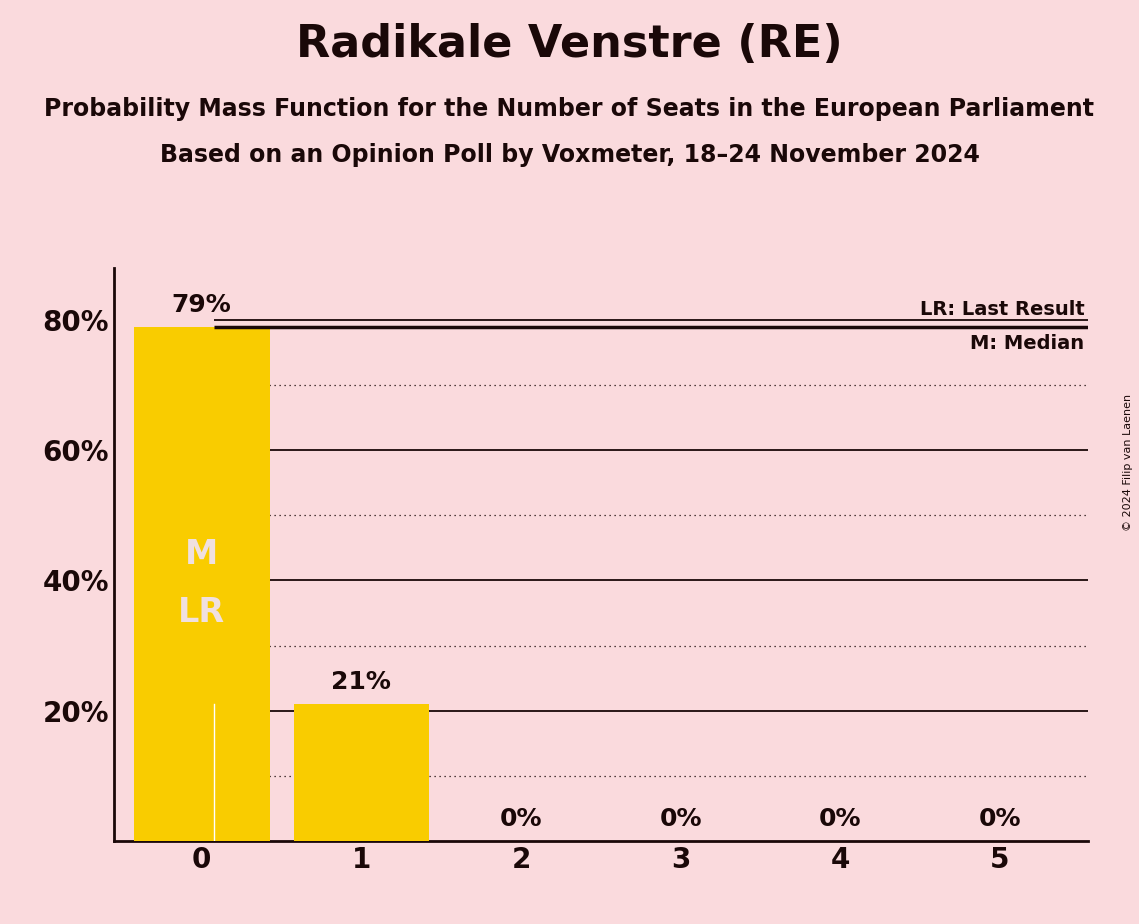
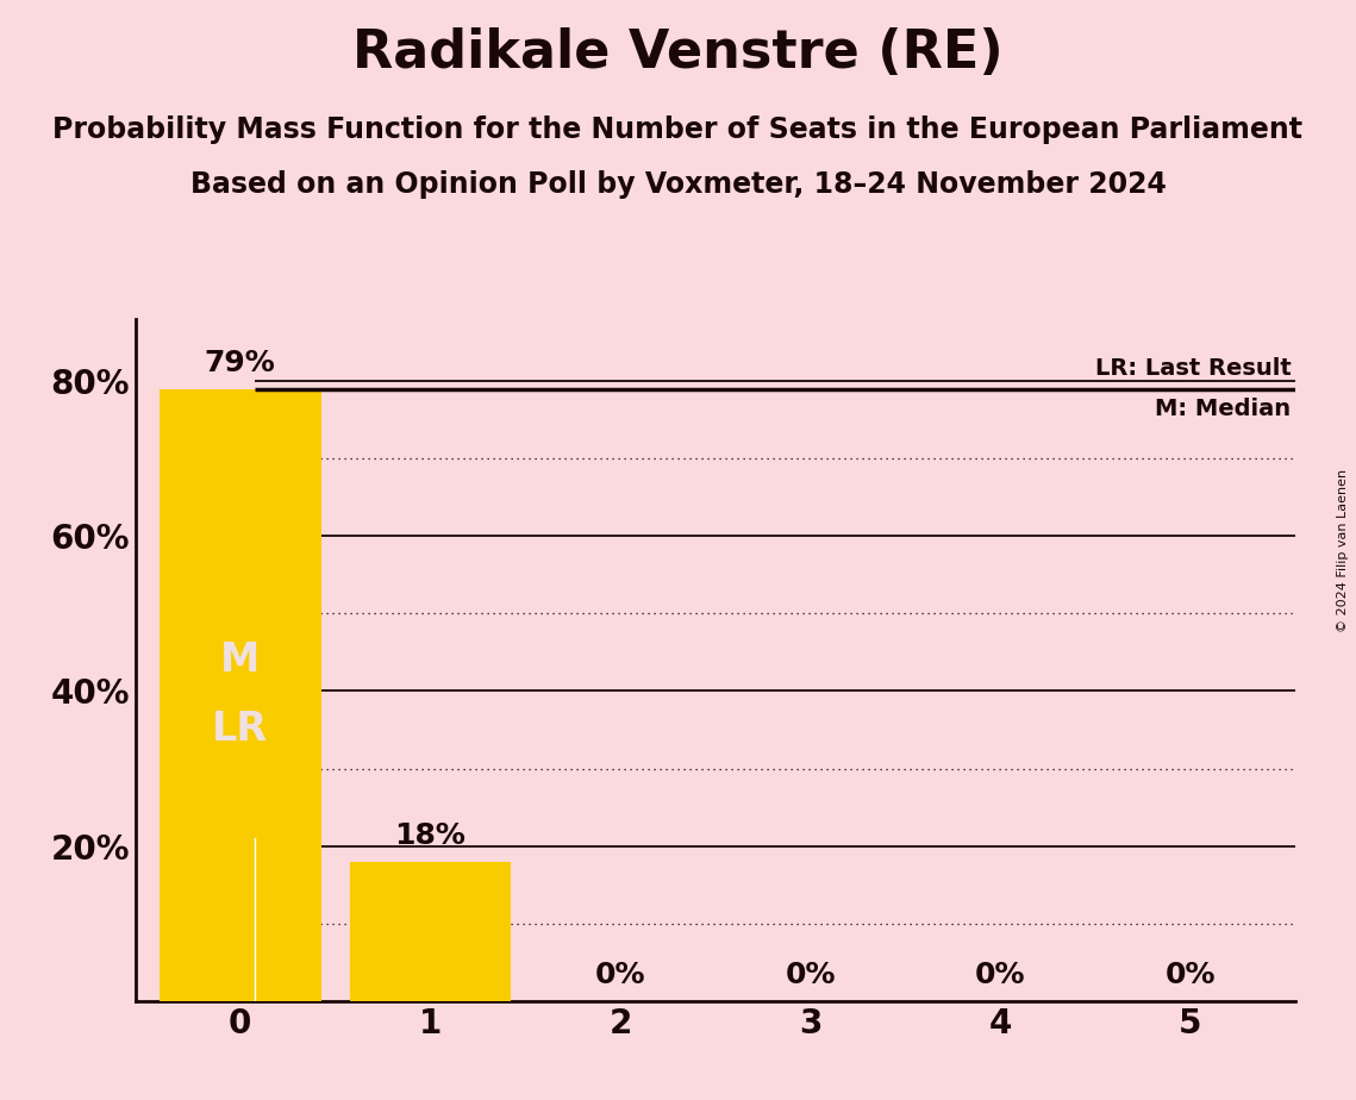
1: 21% -> 18%
